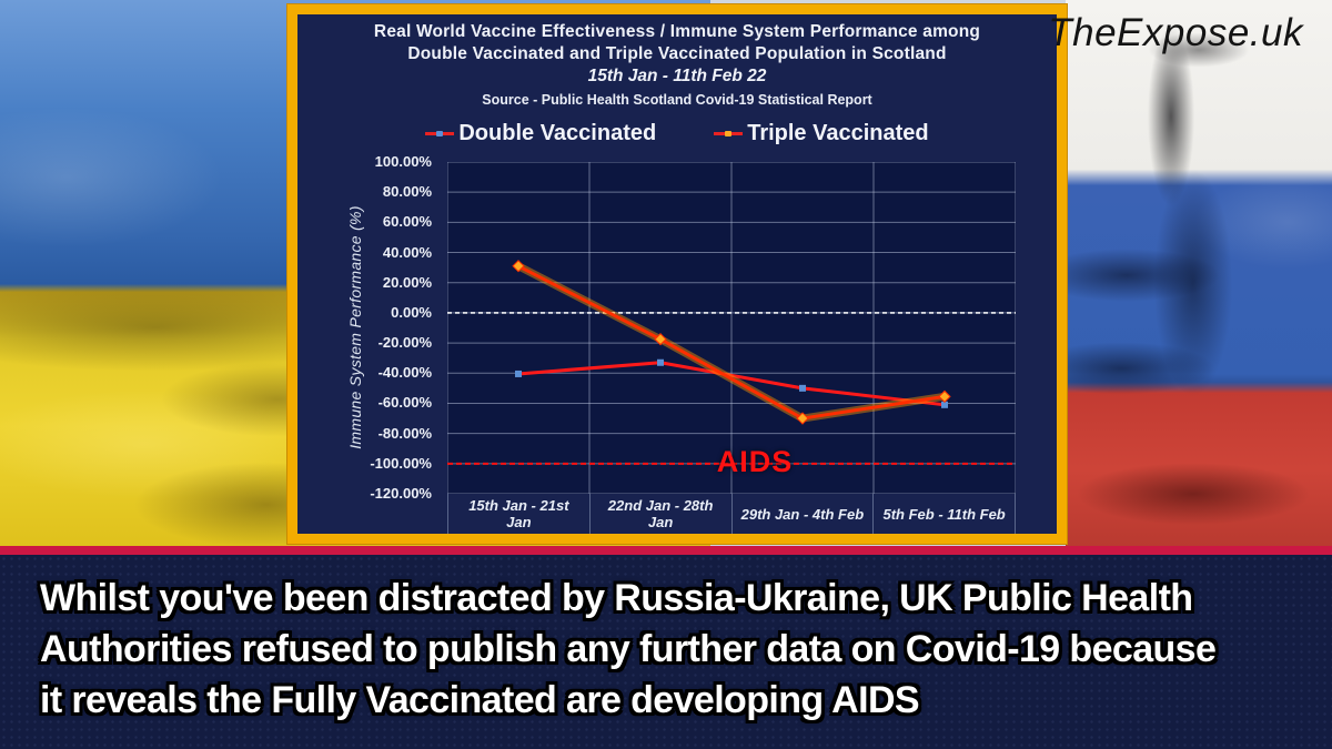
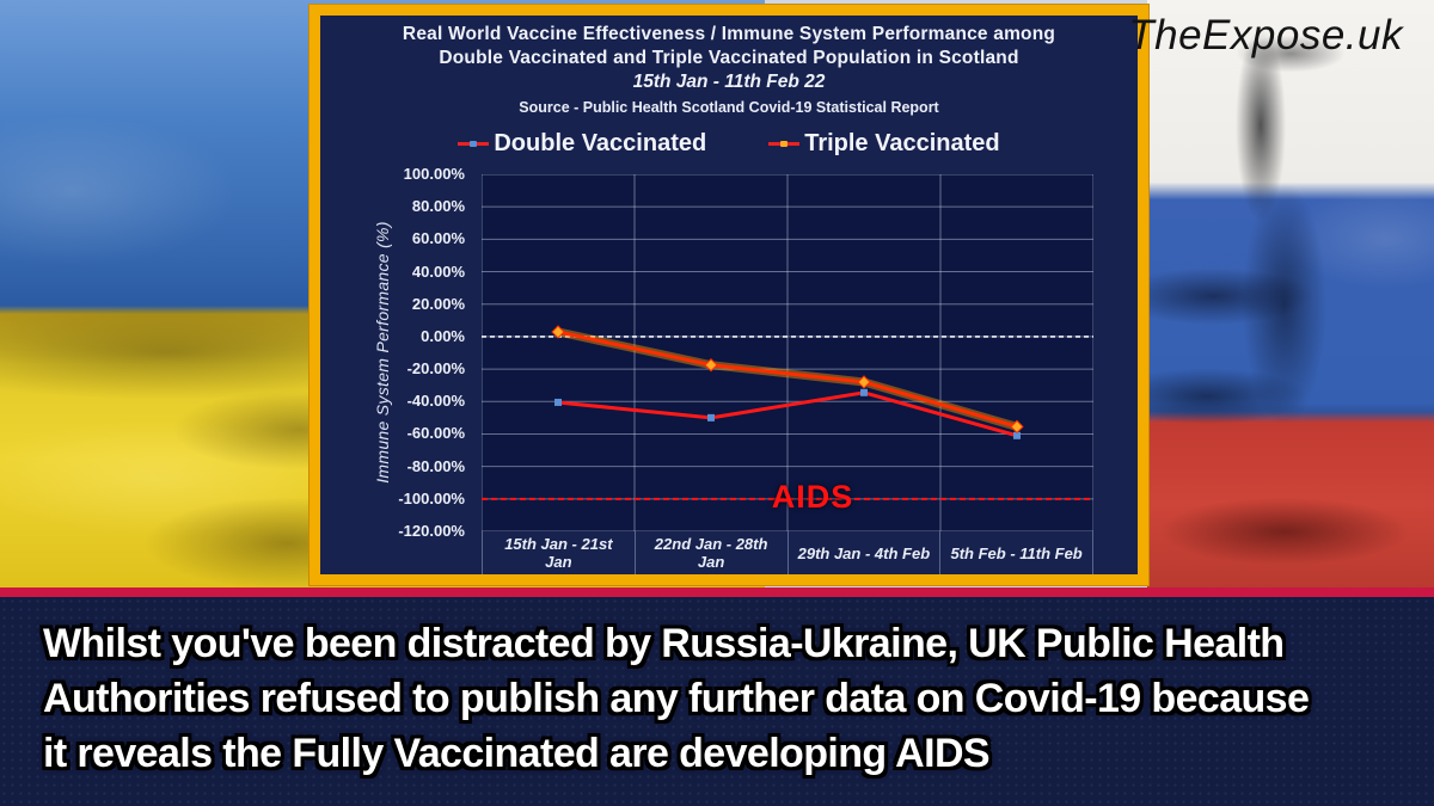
Triple Vaccinated/15th Jan - 21st Jan: 31% -> 3%
Double Vaccinated/22nd Jan - 28th Jan: -33% -> -50%
Double Vaccinated/29th Jan - 4th Feb: -50% -> -34%
Triple Vaccinated/29th Jan - 4th Feb: -70% -> -28%
